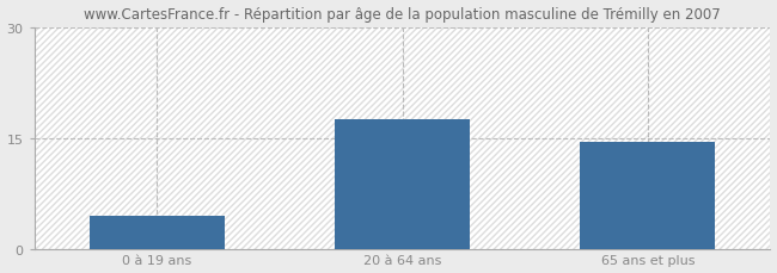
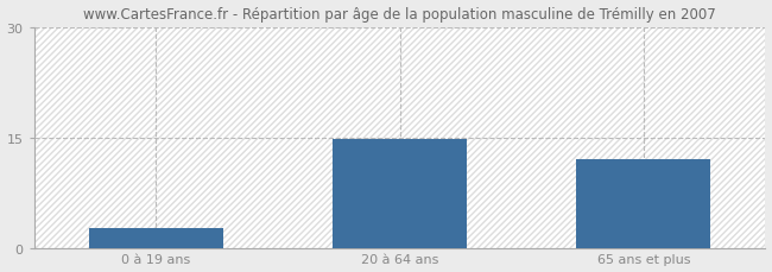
0 à 19 ans: 4.5 -> 2.6
20 à 64 ans: 17.5 -> 14.8
65 ans et plus: 14.5 -> 12.0
